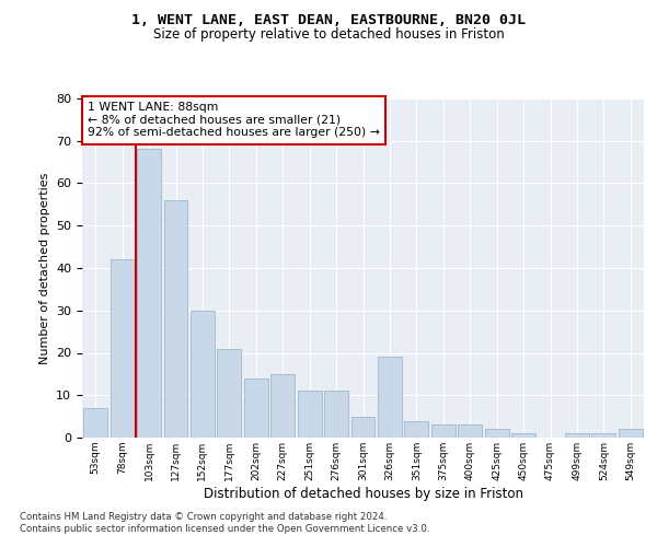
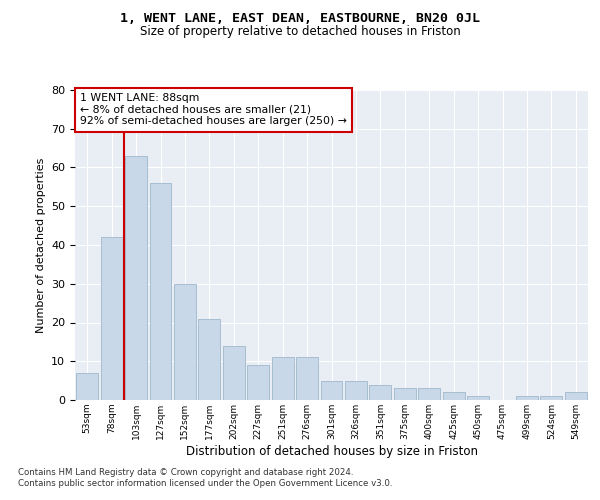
103sqm: 68 -> 63
227sqm: 15 -> 9
326sqm: 19 -> 5
